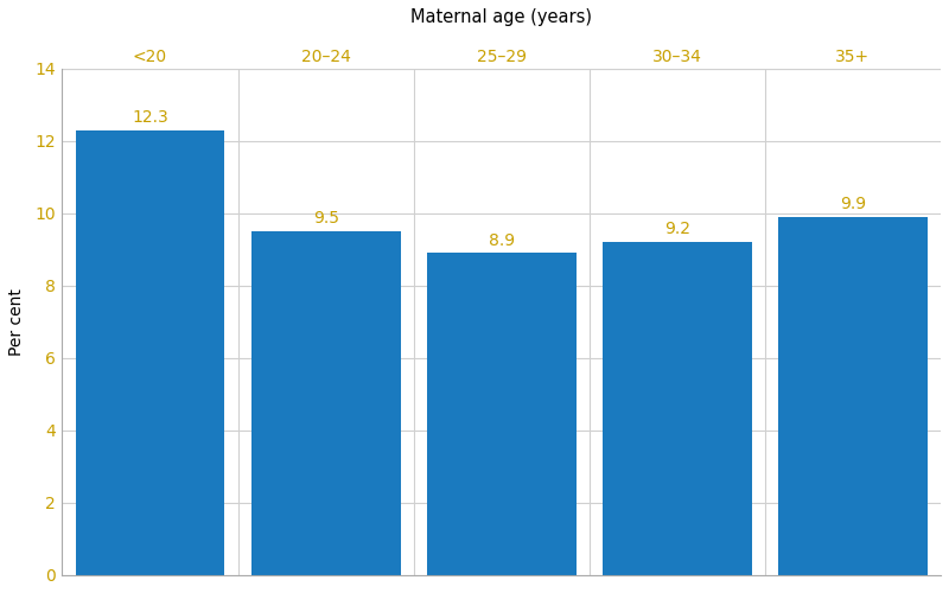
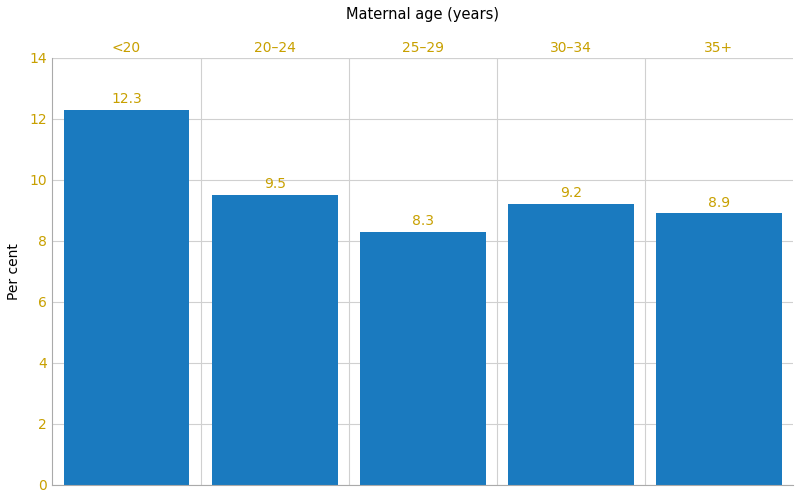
25–29: 8.9 -> 8.3
35+: 9.9 -> 8.9
